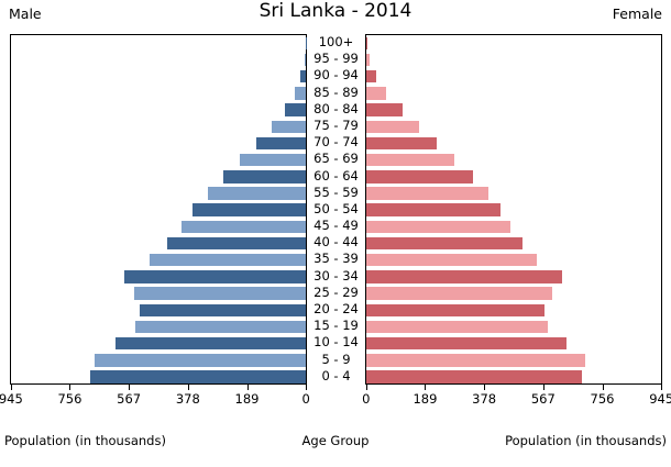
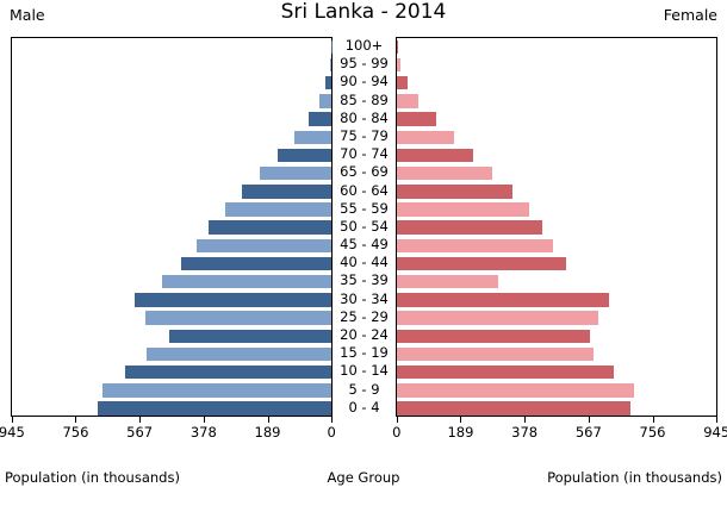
Female/35 - 39: 540 -> 300
Male/20 - 24: 530 -> 480
